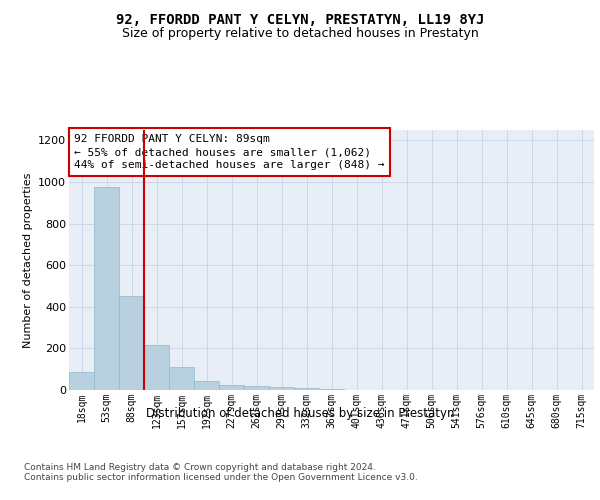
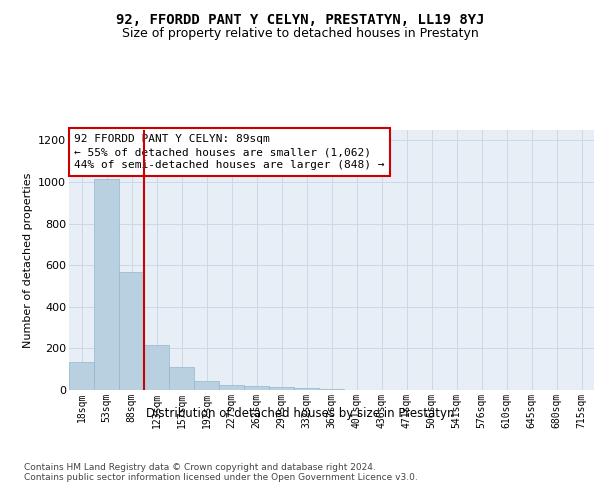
18sqm: 85 -> 135
53sqm: 975 -> 1015
88sqm: 450 -> 565
